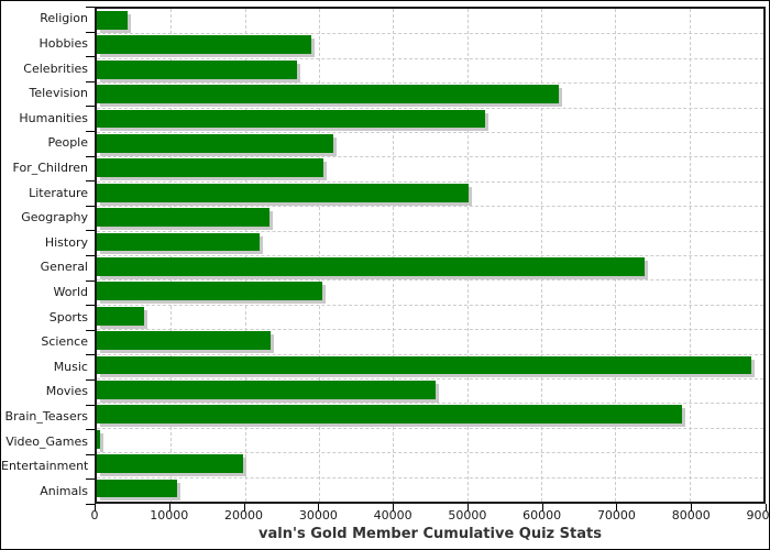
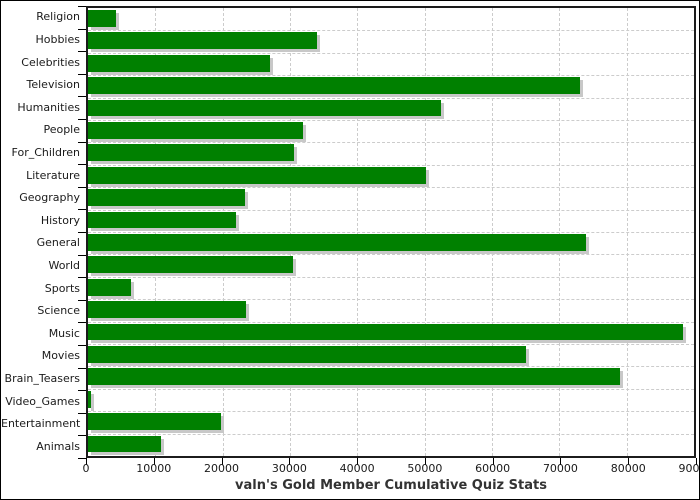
Hobbies: 29000 -> 34000
Television: 62000 -> 73000
Movies: 46000 -> 65000
